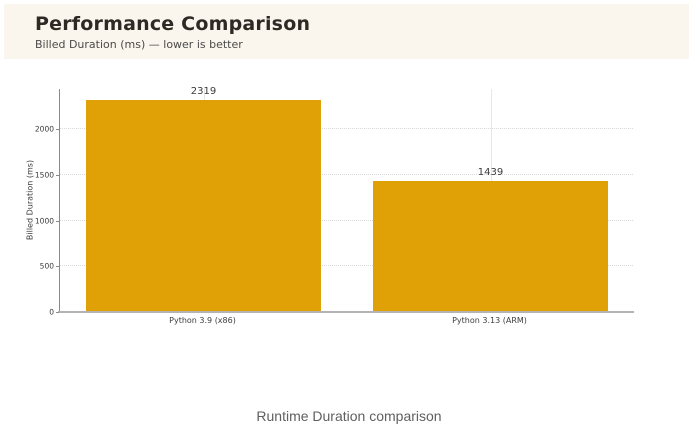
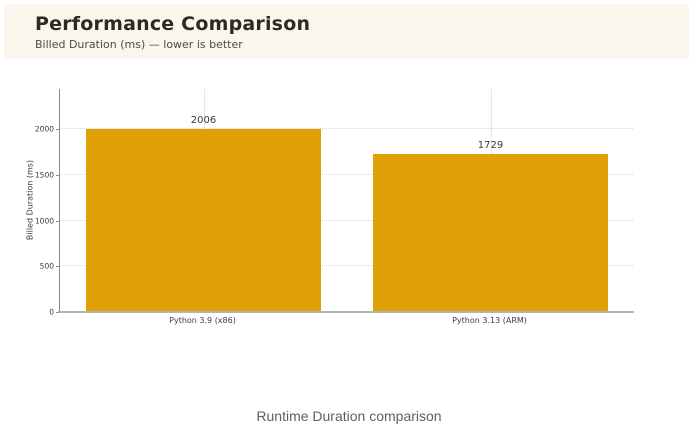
Python 3.9 (x86): 2319 -> 2006
Python 3.13 (ARM): 1439 -> 1729
